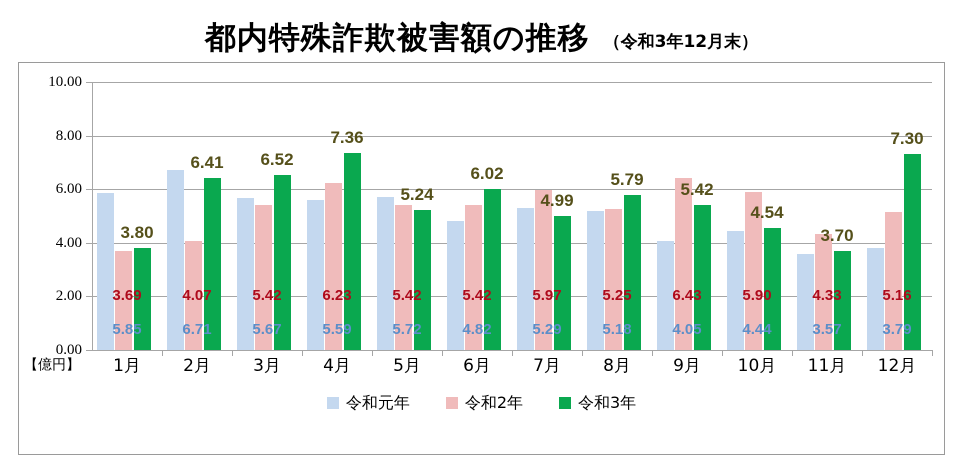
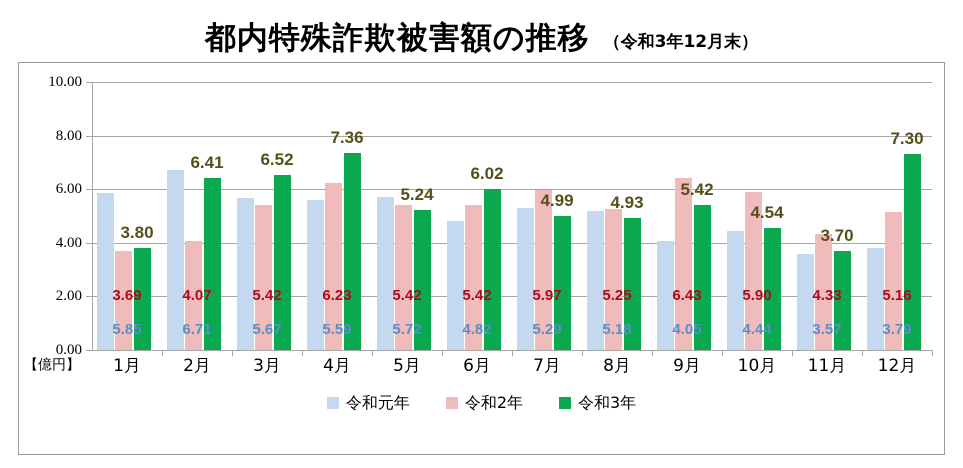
令和3年/8月: 5.79 -> 4.93
